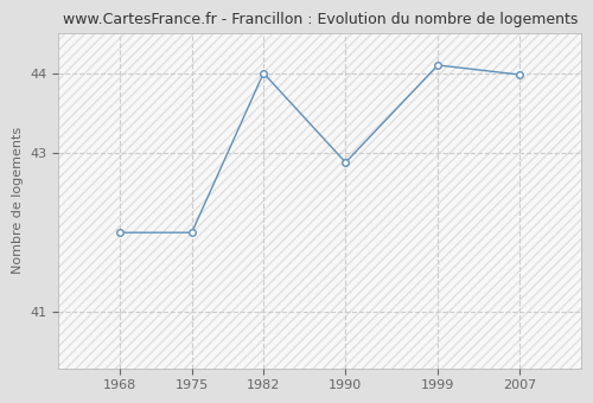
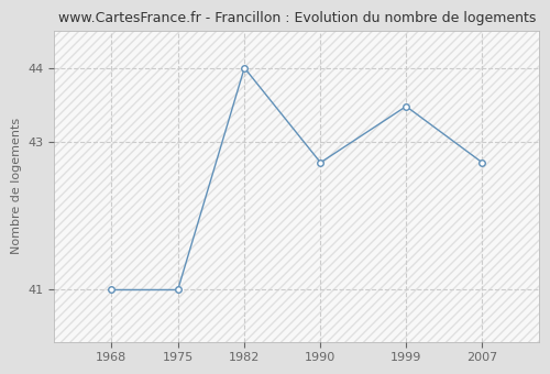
1968: 42.00 -> 41.00
1975: 42.00 -> 41.00
1990: 42.88 -> 42.72
1999: 44.10 -> 43.48
2007: 43.98 -> 42.72
